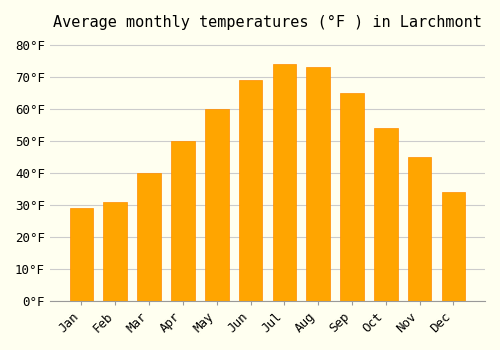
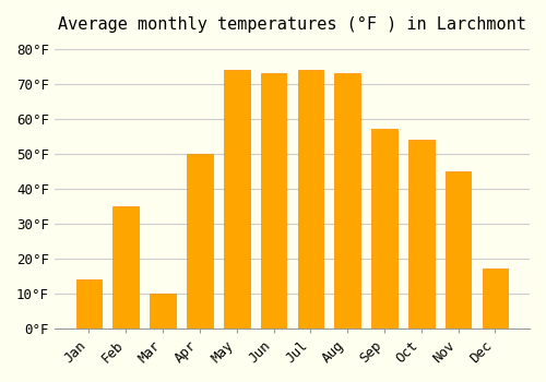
Jan: 29°F -> 14°F
Feb: 31°F -> 35°F
Mar: 40°F -> 10°F
May: 60°F -> 74°F
Jun: 69°F -> 73°F
Sep: 65°F -> 57°F
Dec: 34°F -> 17°F
